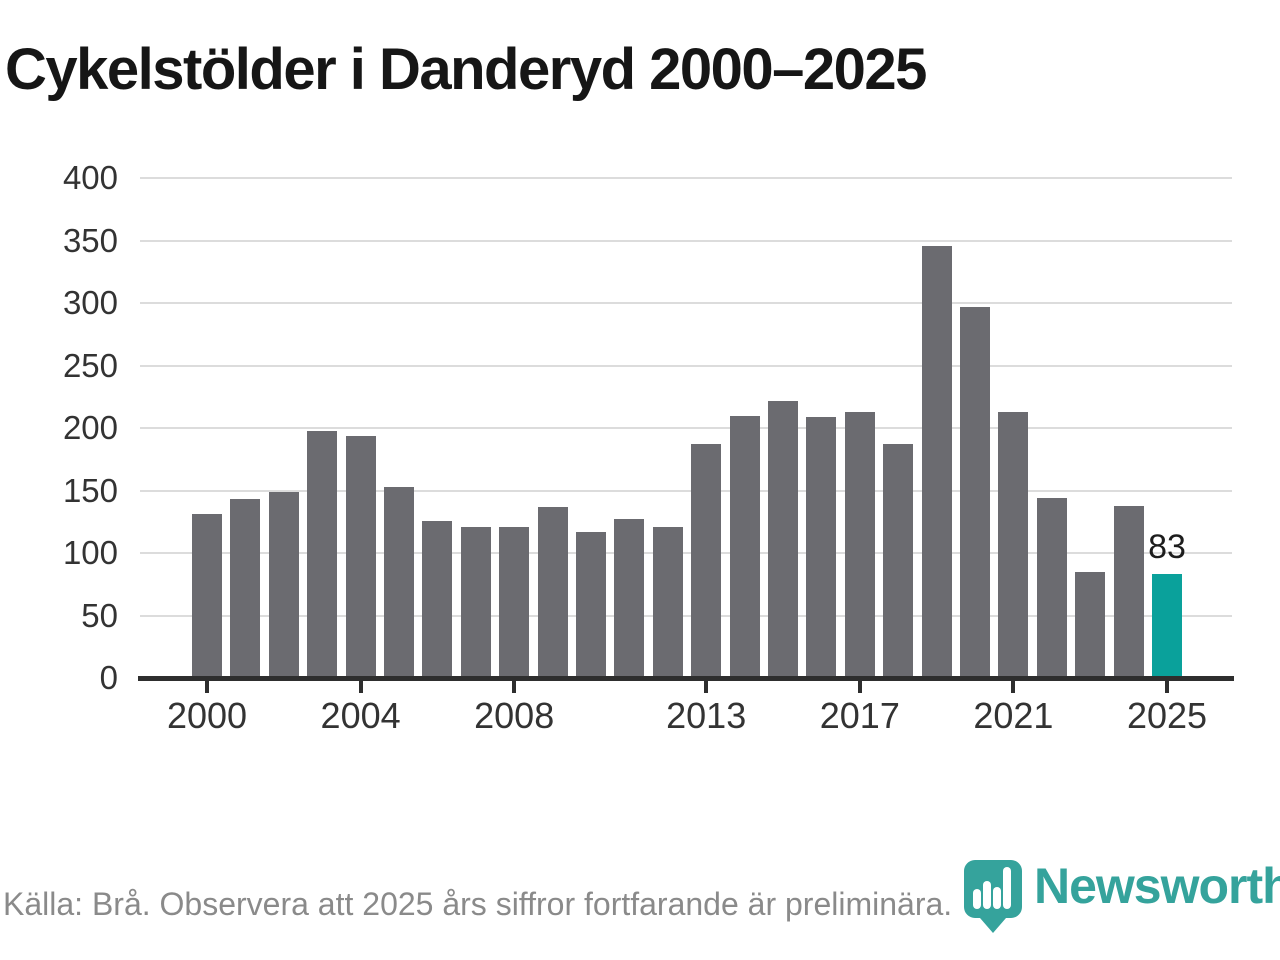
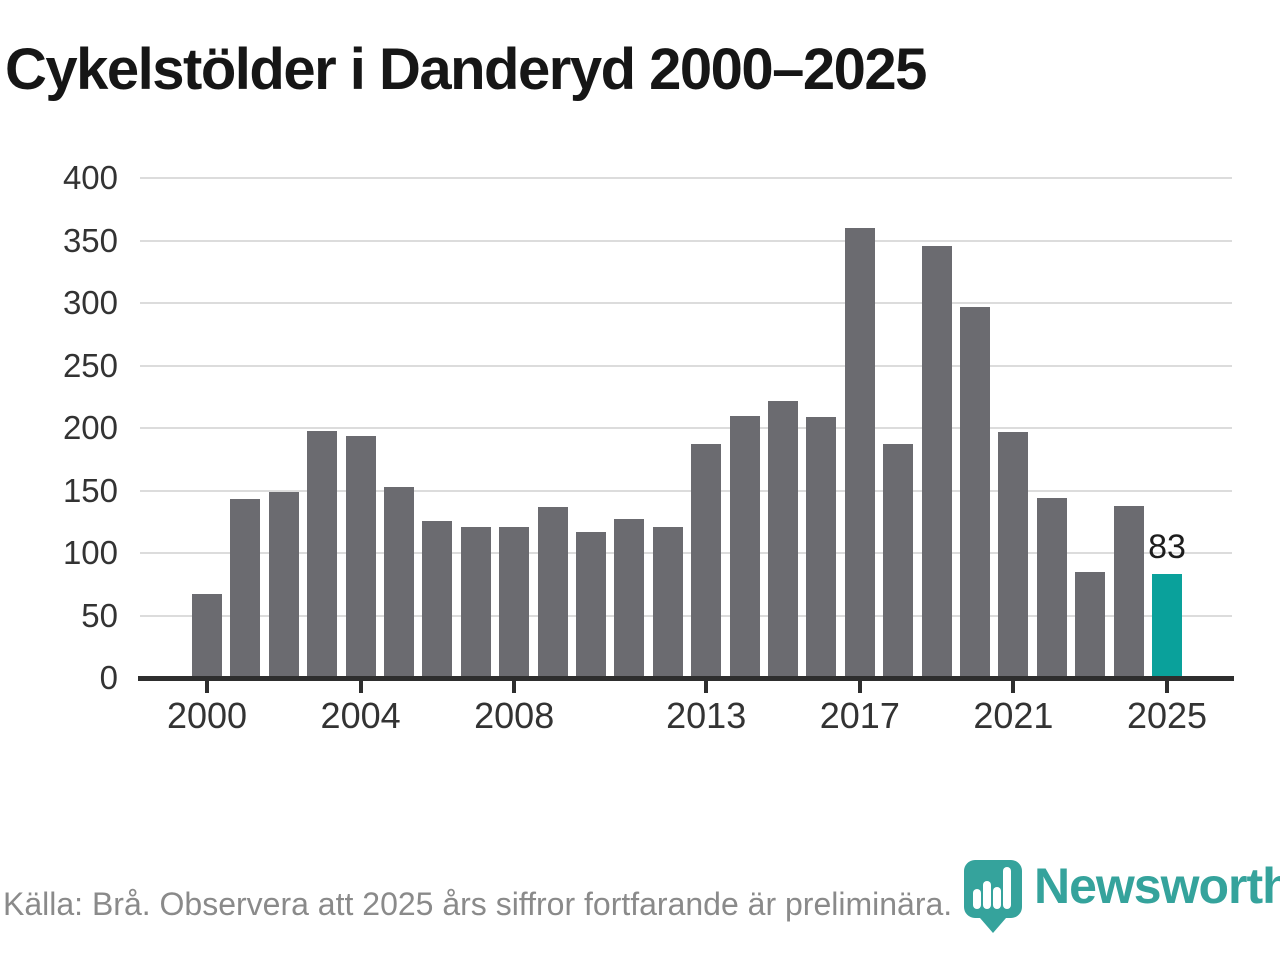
2000: 131 -> 67
2017: 213 -> 360
2021: 213 -> 197
